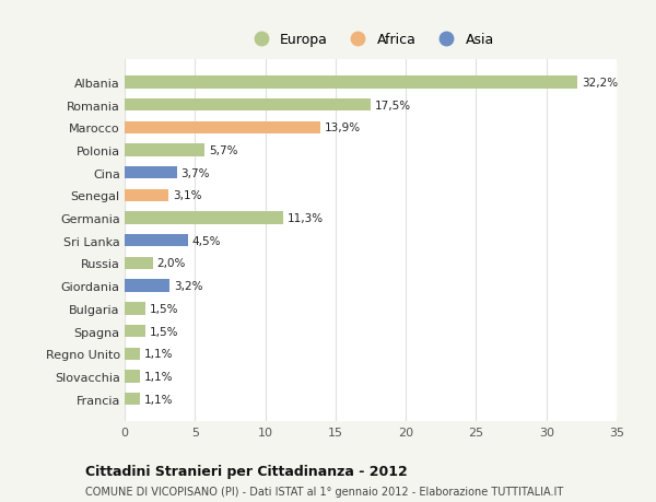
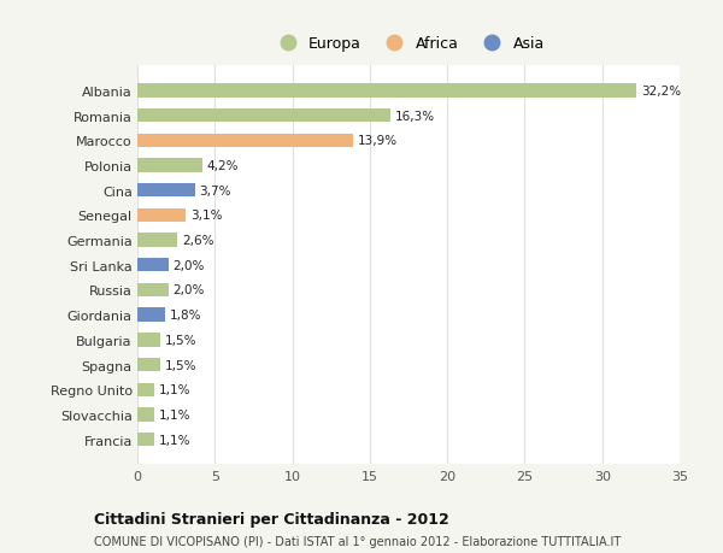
Romania: 17,5% -> 16,3%
Polonia: 5,7% -> 4,2%
Germania: 11,3% -> 2,6%
Sri Lanka: 4,5% -> 2,0%
Giordania: 3,2% -> 1,8%
